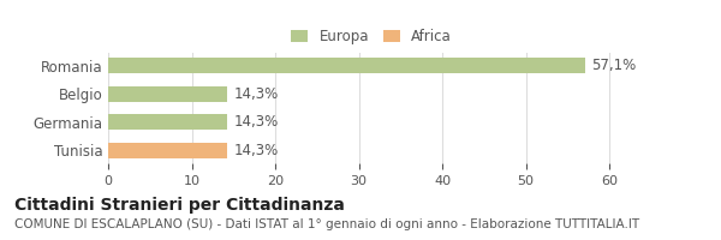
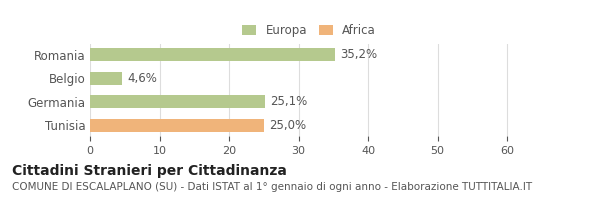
Romania: 57,1% -> 35,2%
Belgio: 14,3% -> 4,6%
Germania: 14,3% -> 25,1%
Tunisia: 14,3% -> 25,0%
